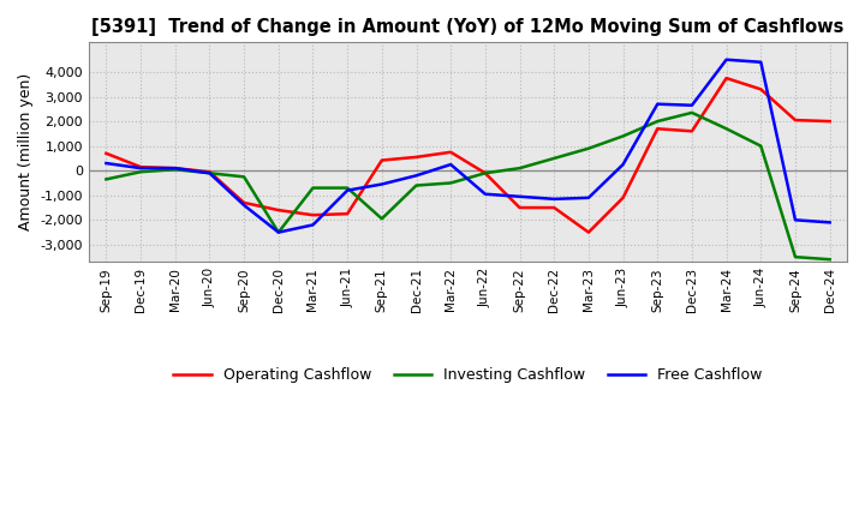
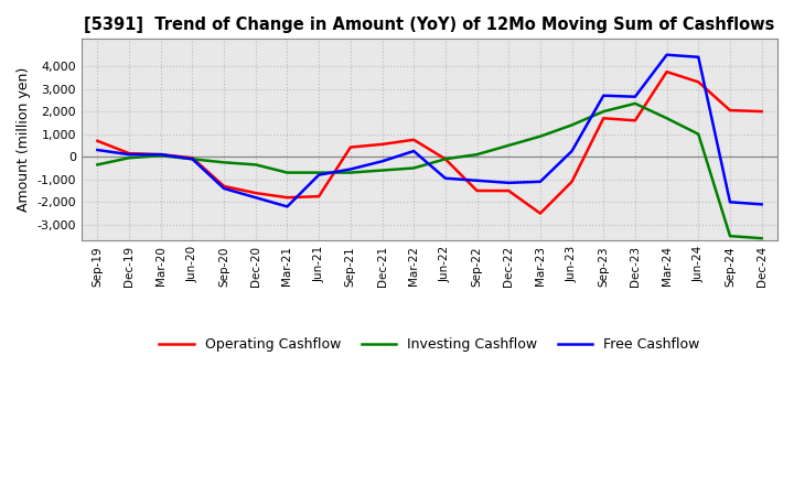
Investing Cashflow/Dec-20: -2,500 -> -350
Free Cashflow/Dec-20: -2,500 -> -1,800
Investing Cashflow/Sep-21: -1,950 -> -700
